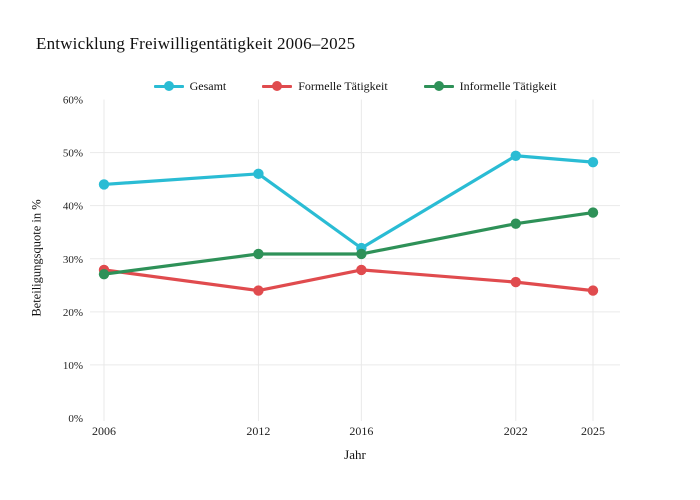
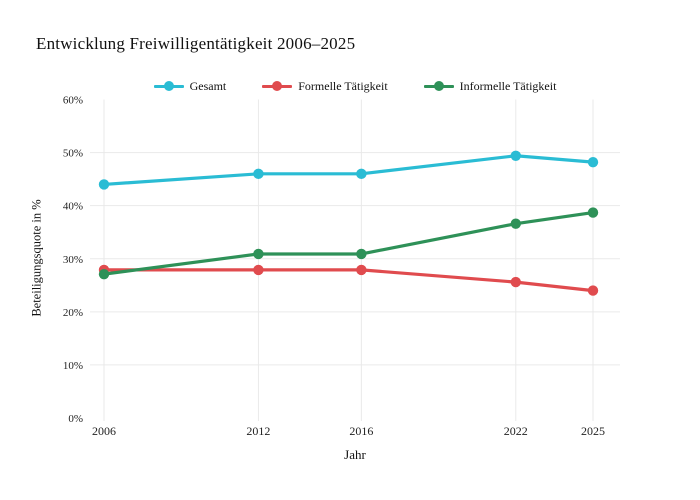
Formelle Tätigkeit/2012: 24% -> 28%
Gesamt/2016: 32% -> 46%
